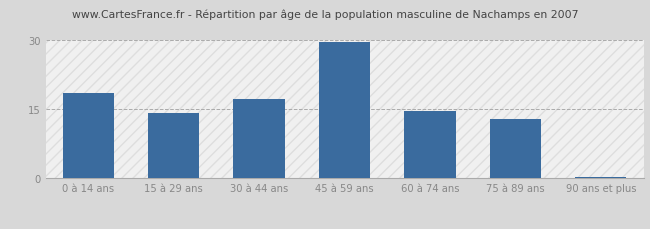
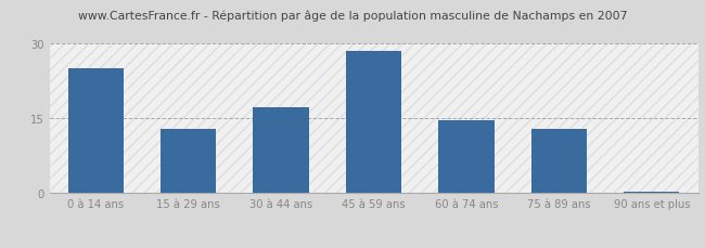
0 à 14 ans: 18.5 -> 25.0
15 à 29 ans: 14.2 -> 13.0
45 à 59 ans: 29.7 -> 28.5
